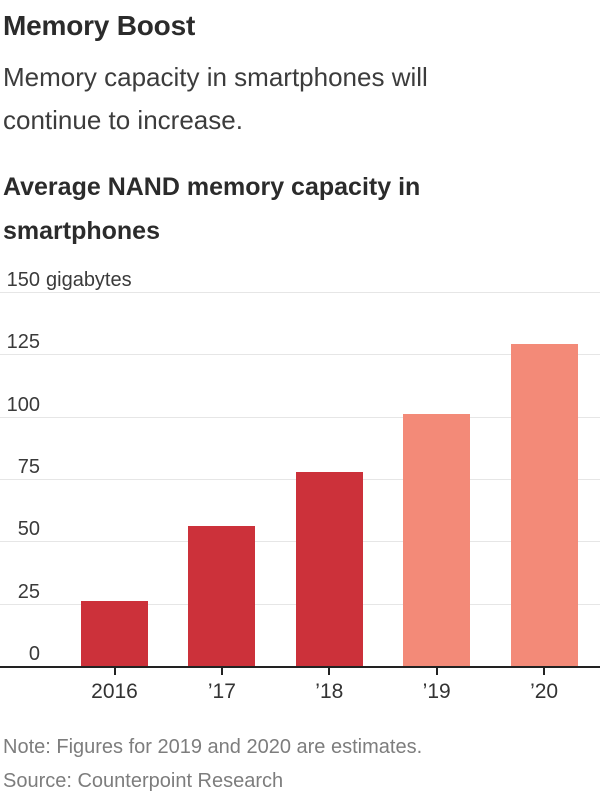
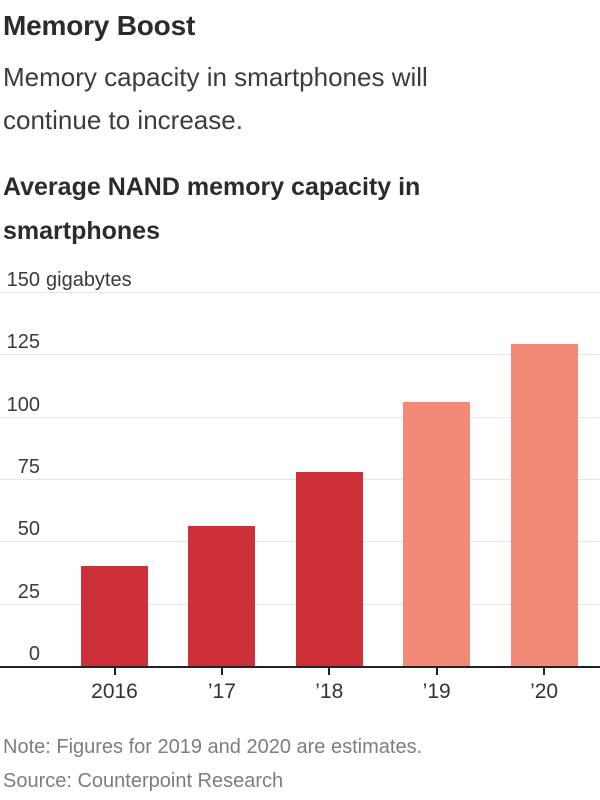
2016: 26 -> 40
’19: 101 -> 106
